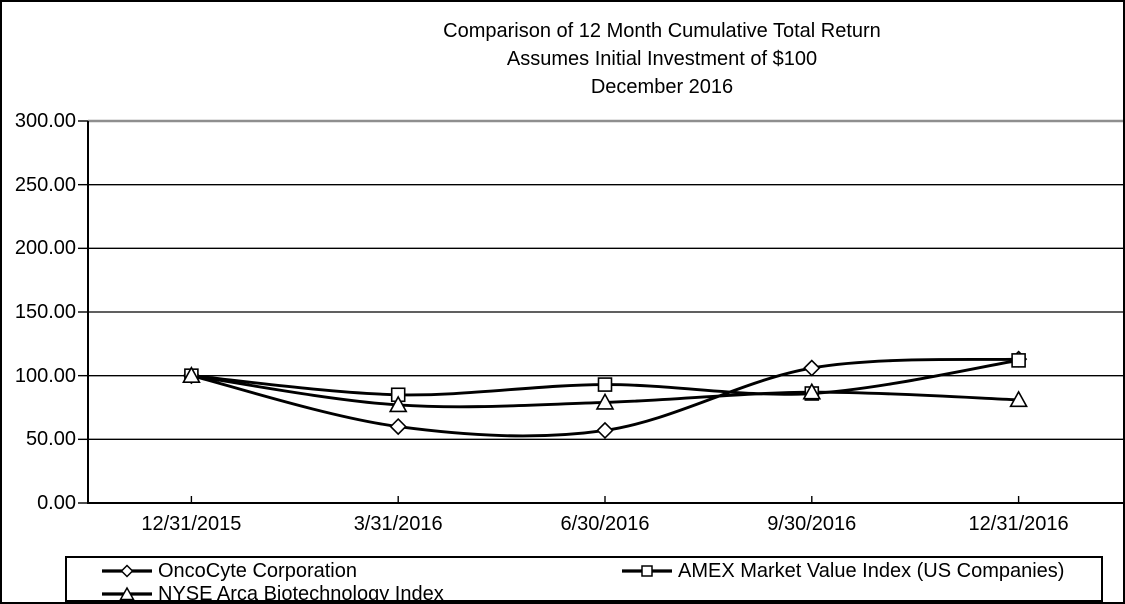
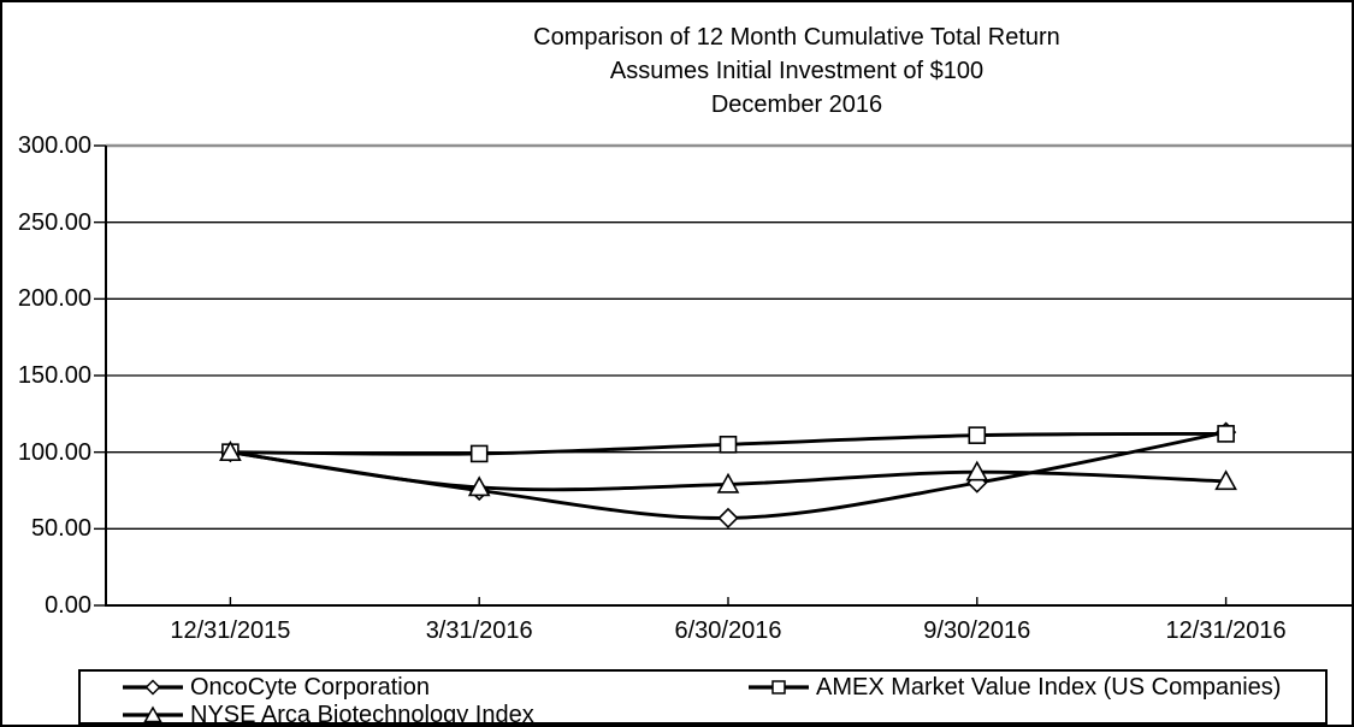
OncoCyte Corporation/3/31/2016: 60 -> 75
AMEX Market Value Index (US Companies)/3/31/2016: 85 -> 99
AMEX Market Value Index (US Companies)/6/30/2016: 93 -> 105
OncoCyte Corporation/9/30/2016: 106 -> 80
AMEX Market Value Index (US Companies)/9/30/2016: 86 -> 111
